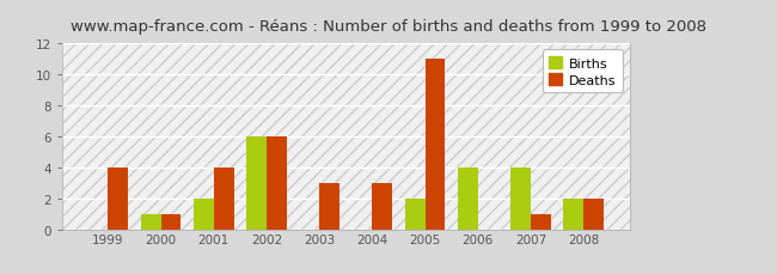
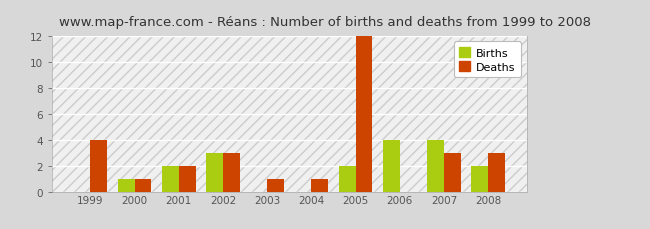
Deaths/2001: 4 -> 2
Births/2002: 6 -> 3
Deaths/2002: 6 -> 3
Deaths/2003: 3 -> 1
Deaths/2004: 3 -> 1
Deaths/2005: 11 -> 12
Deaths/2007: 1 -> 3
Deaths/2008: 2 -> 3
